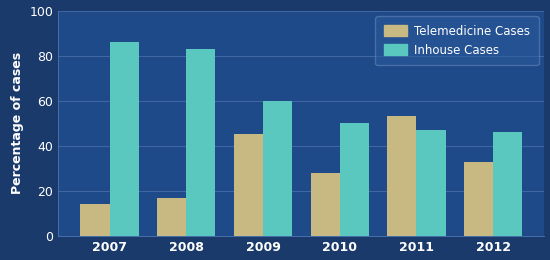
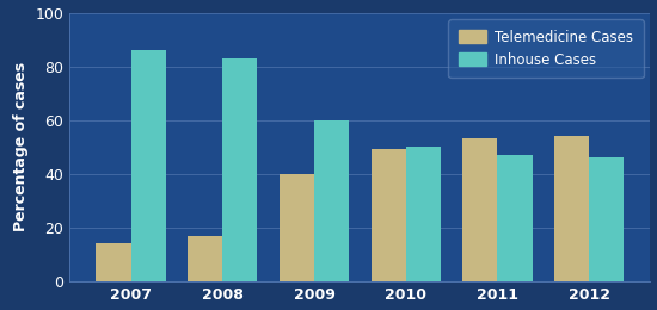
Telemedicine Cases/2009: 45 -> 40
Telemedicine Cases/2010: 28 -> 49
Telemedicine Cases/2012: 33 -> 54
